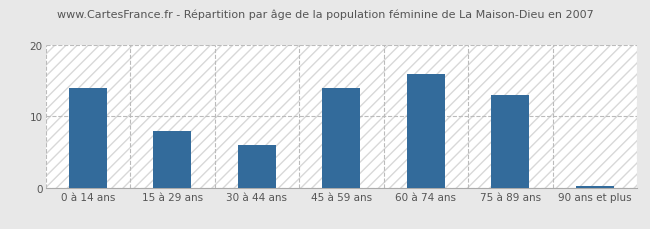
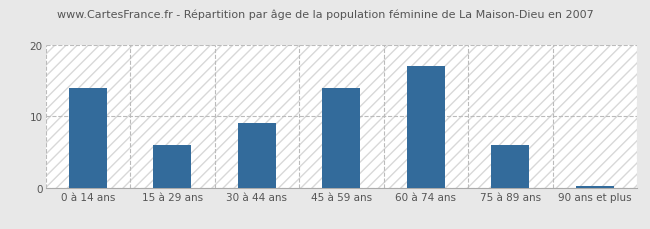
15 à 29 ans: 8.0 -> 6.0
30 à 44 ans: 6.0 -> 9.0
60 à 74 ans: 16.0 -> 17.0
75 à 89 ans: 13.0 -> 6.0
